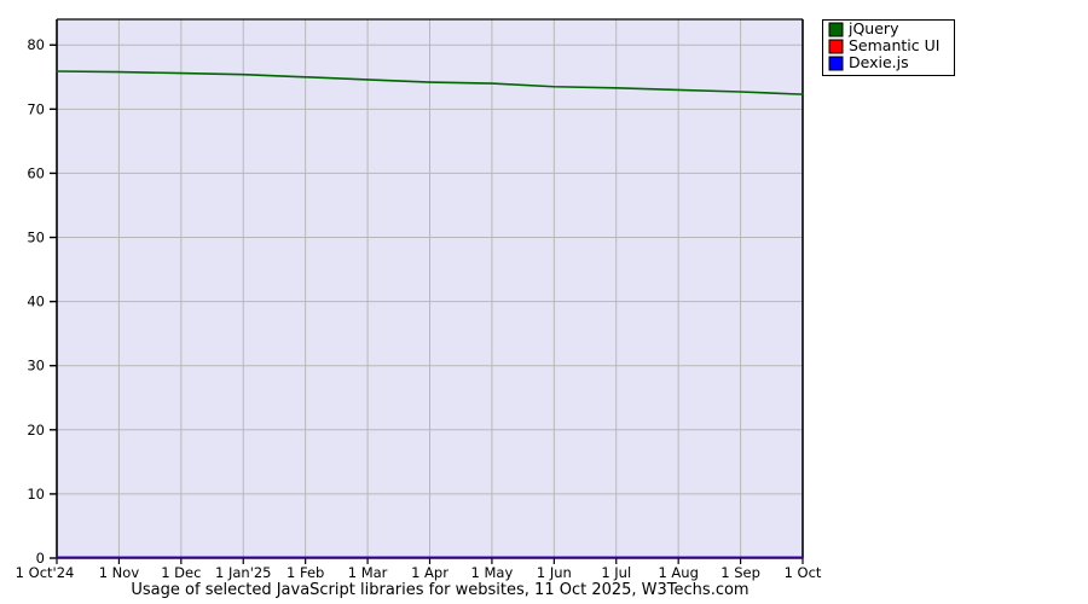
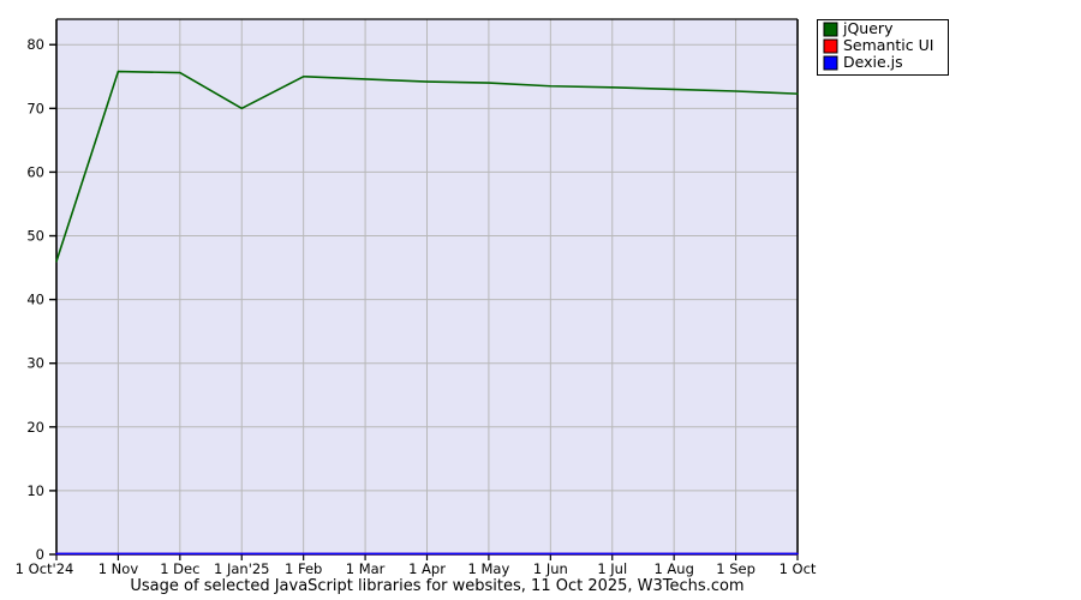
jQuery/1 Oct'24: 76 -> 46
jQuery/1 Jan'25: 75 -> 70
